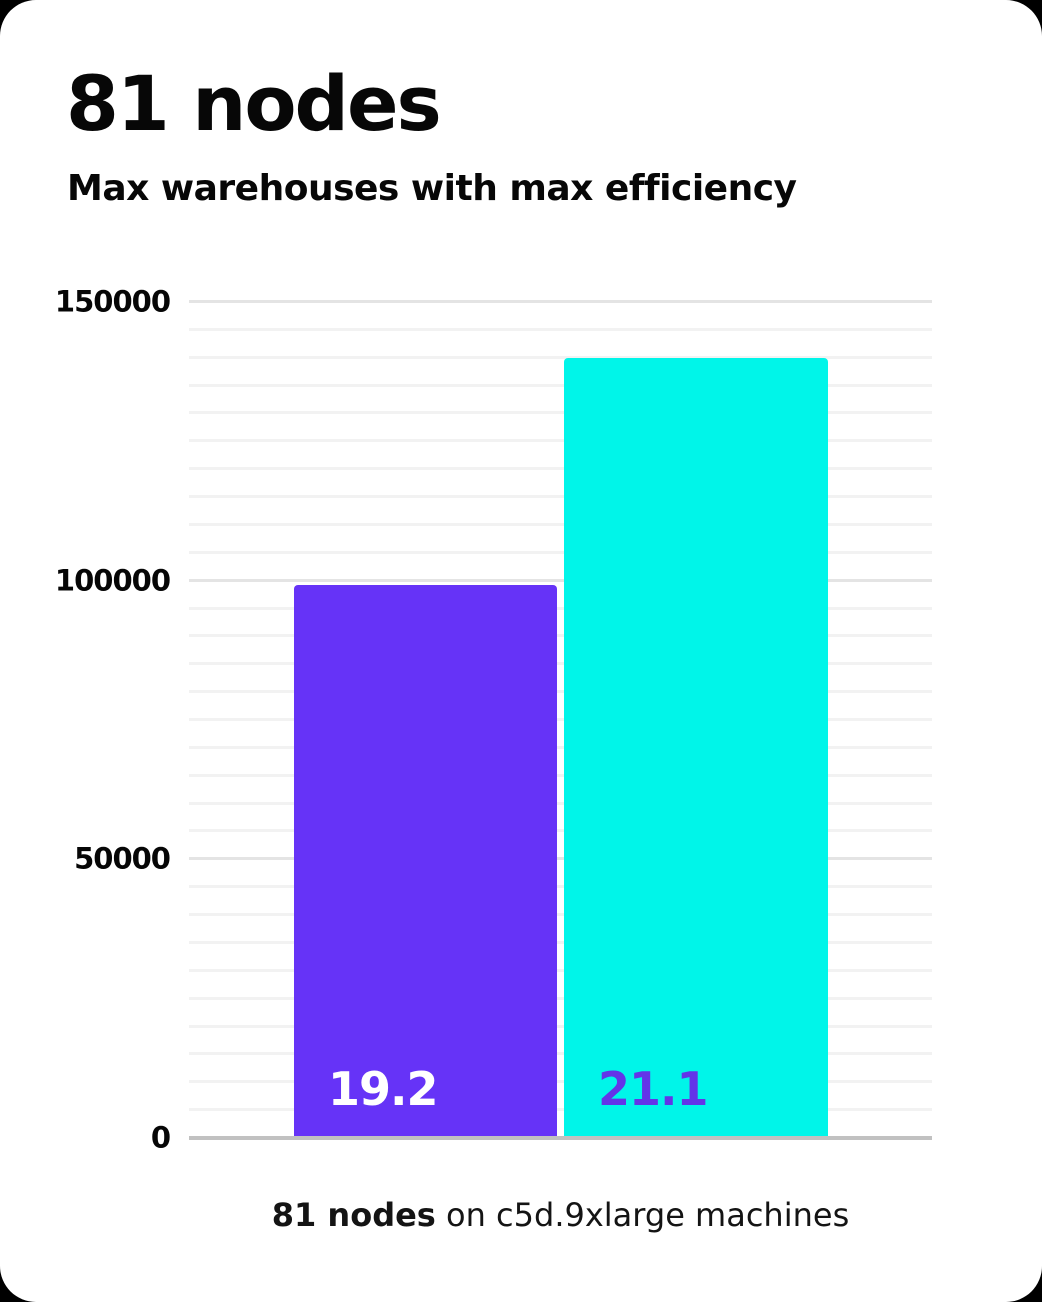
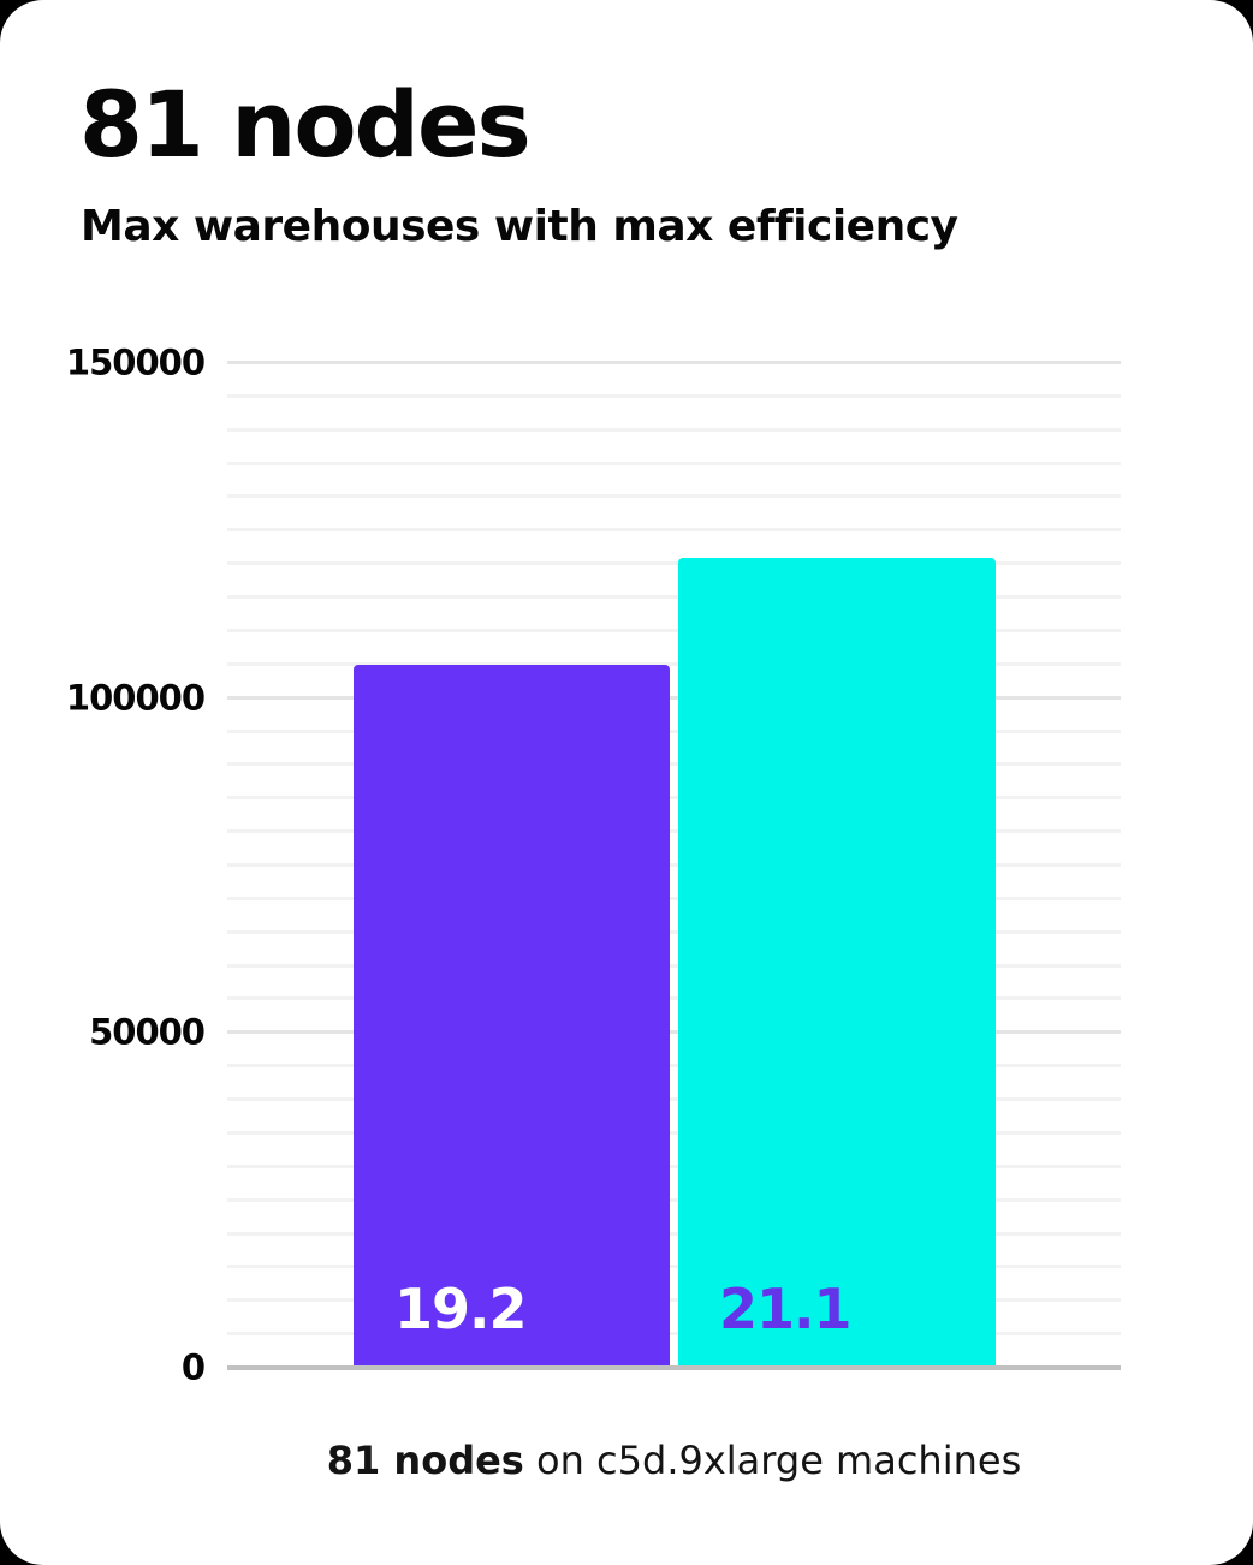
19.2: 99000 -> 105000
21.1: 140000 -> 121000
